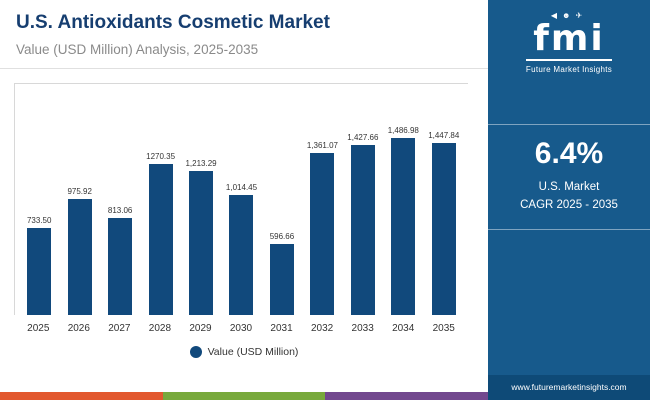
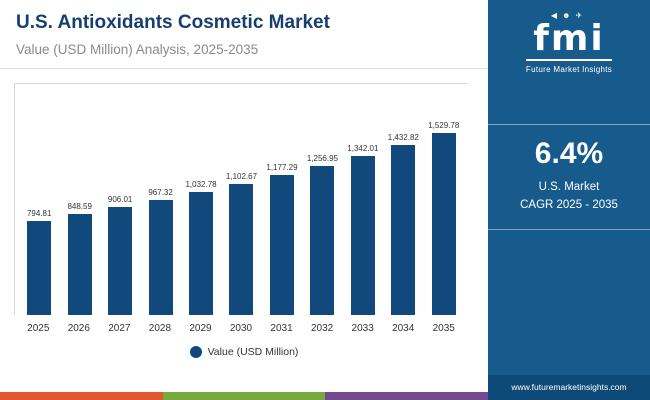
2025: 733.50 -> 794.81
2026: 975.92 -> 848.59
2027: 813.06 -> 906.01
2028: 1270.35 -> 967.32
2029: 1,213.29 -> 1,032.78
2030: 1,014.45 -> 1,102.67
2031: 596.66 -> 1,177.29
2032: 1,361.07 -> 1,256.95
2033: 1,427.66 -> 1,342.01
2034: 1,486.98 -> 1,432.82
2035: 1,447.84 -> 1,529.78
